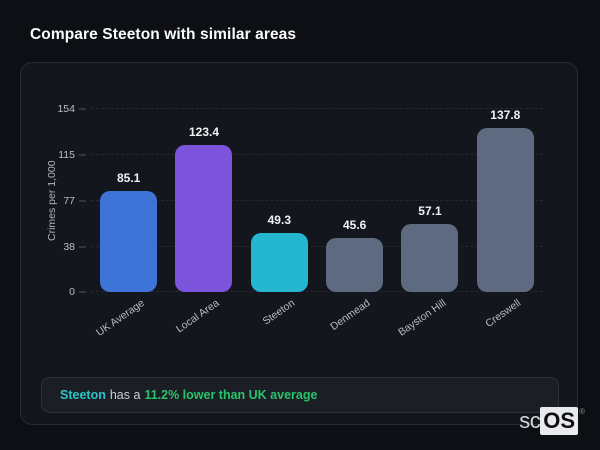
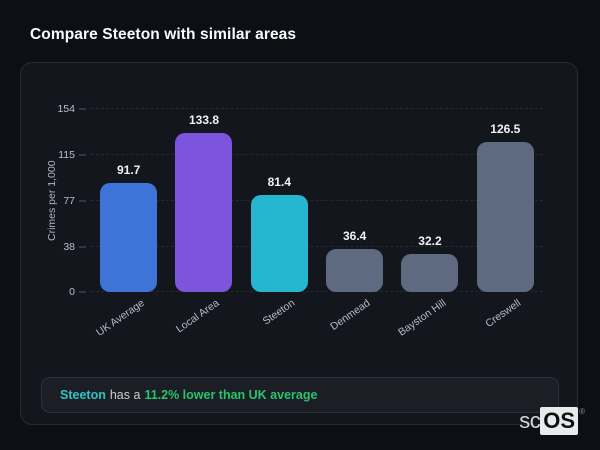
UK Average: 85.1 -> 91.7
Local Area: 123.4 -> 133.8
Steeton: 49.3 -> 81.4
Denmead: 45.6 -> 36.4
Bayston Hill: 57.1 -> 32.2
Creswell: 137.8 -> 126.5
